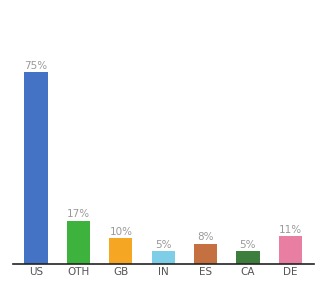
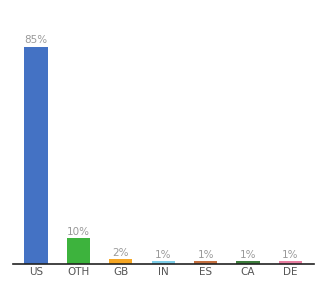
US: 75% -> 85%
OTH: 17% -> 10%
GB: 10% -> 2%
IN: 5% -> 1%
ES: 8% -> 1%
CA: 5% -> 1%
DE: 11% -> 1%
